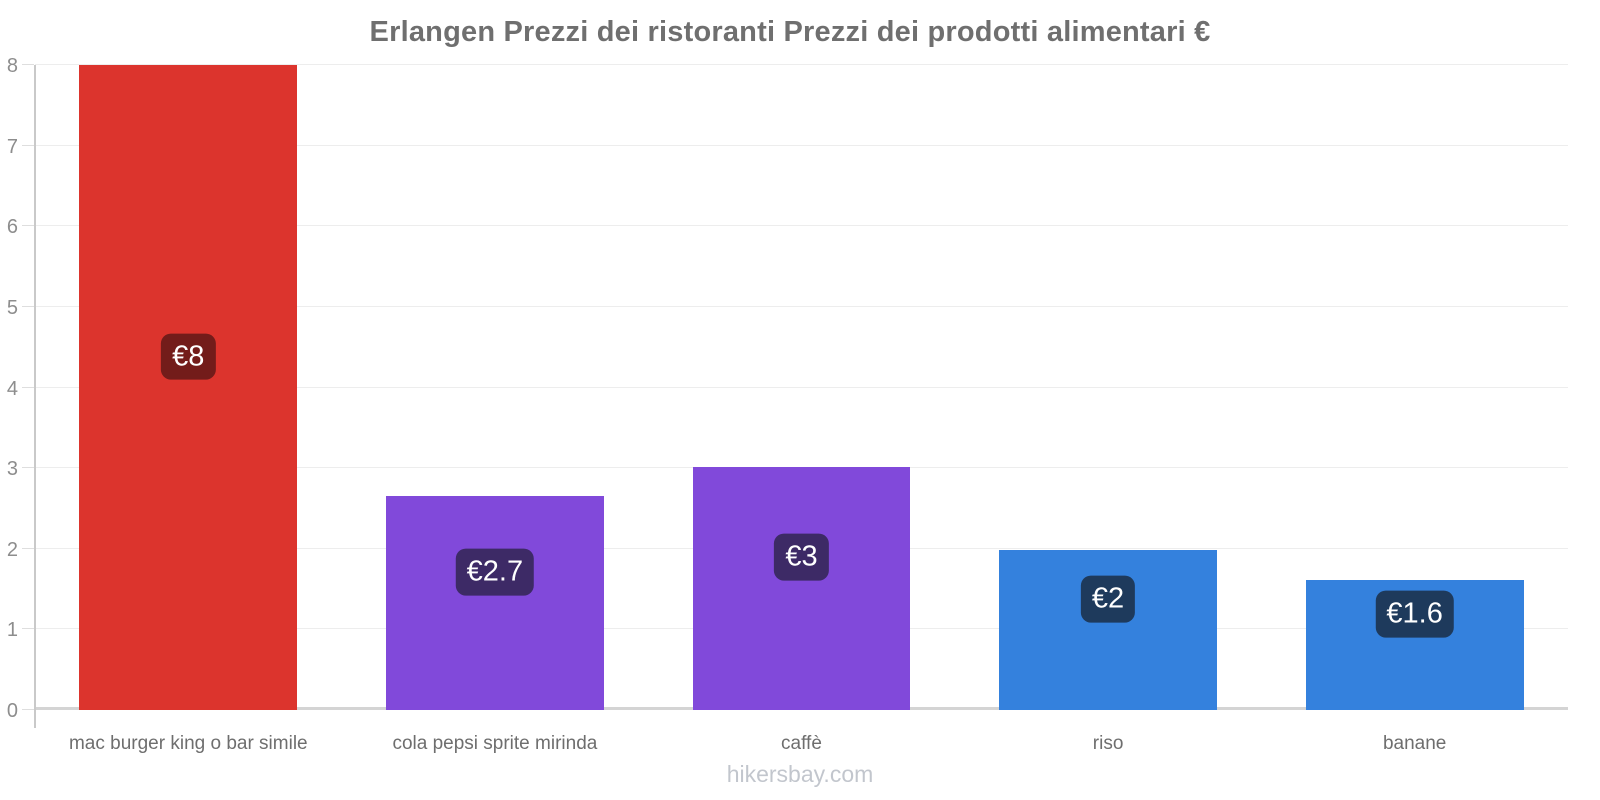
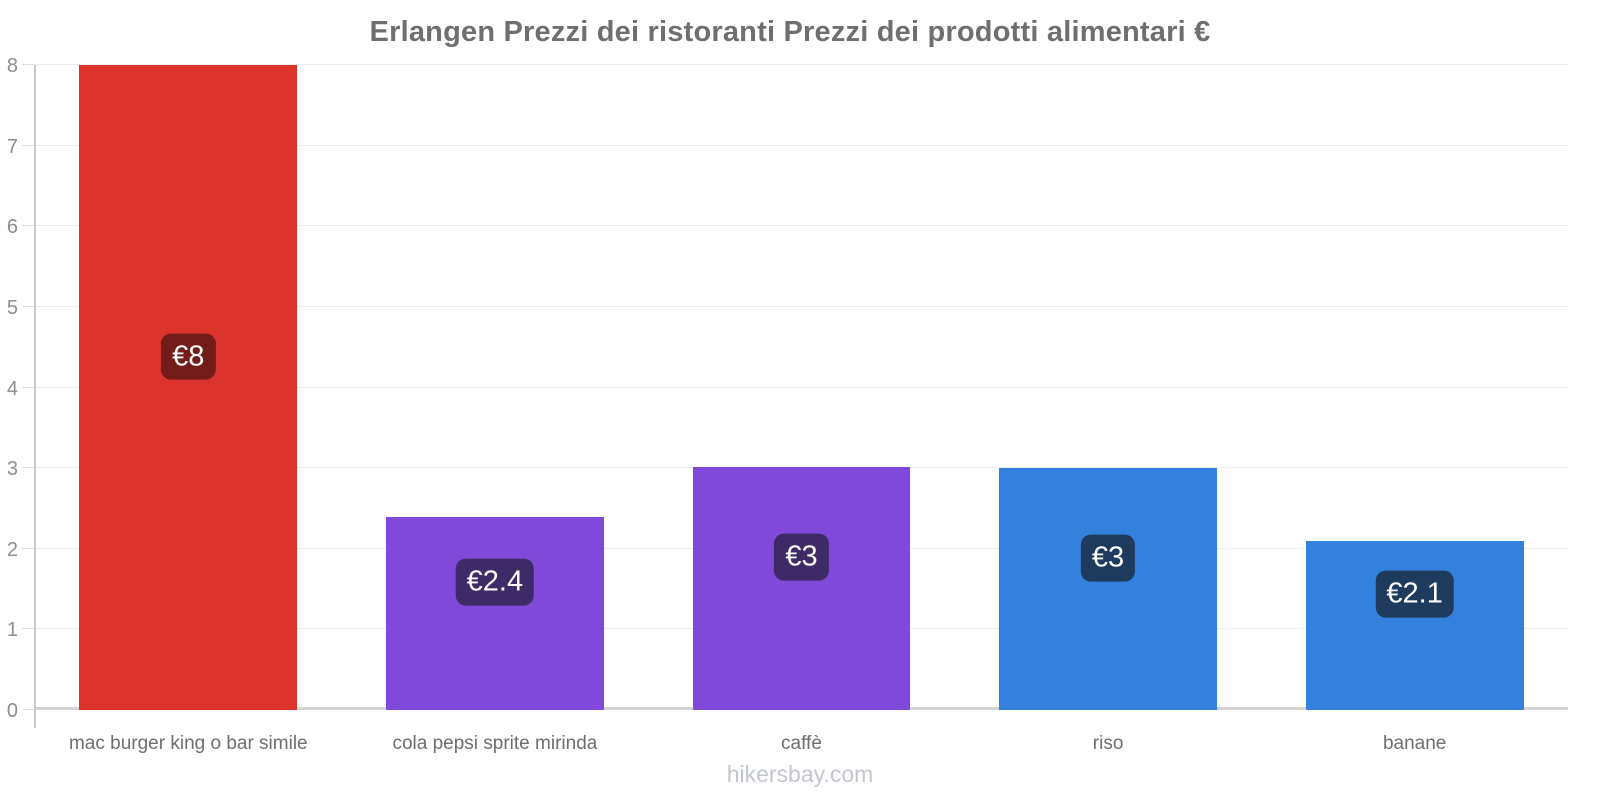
cola pepsi sprite mirinda: €2.7 -> €2.4
riso: €2 -> €3
banane: €1.6 -> €2.1
